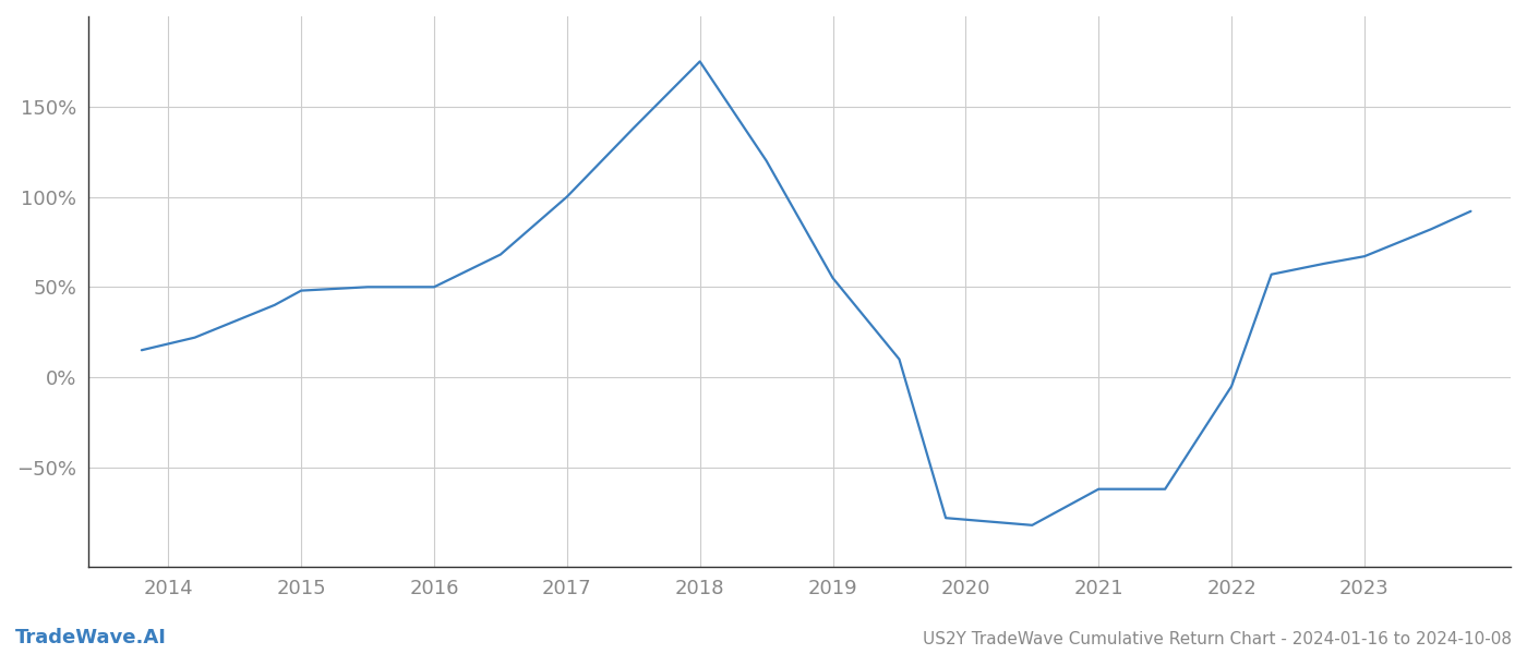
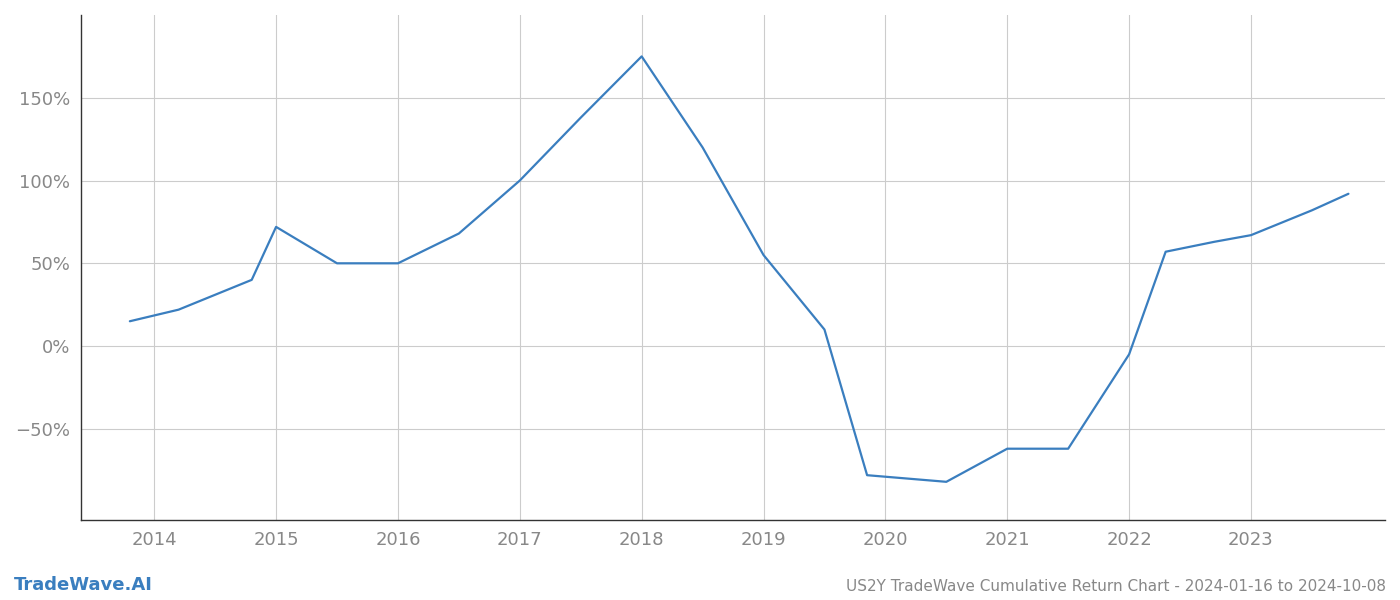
2015: 48% -> 72%
